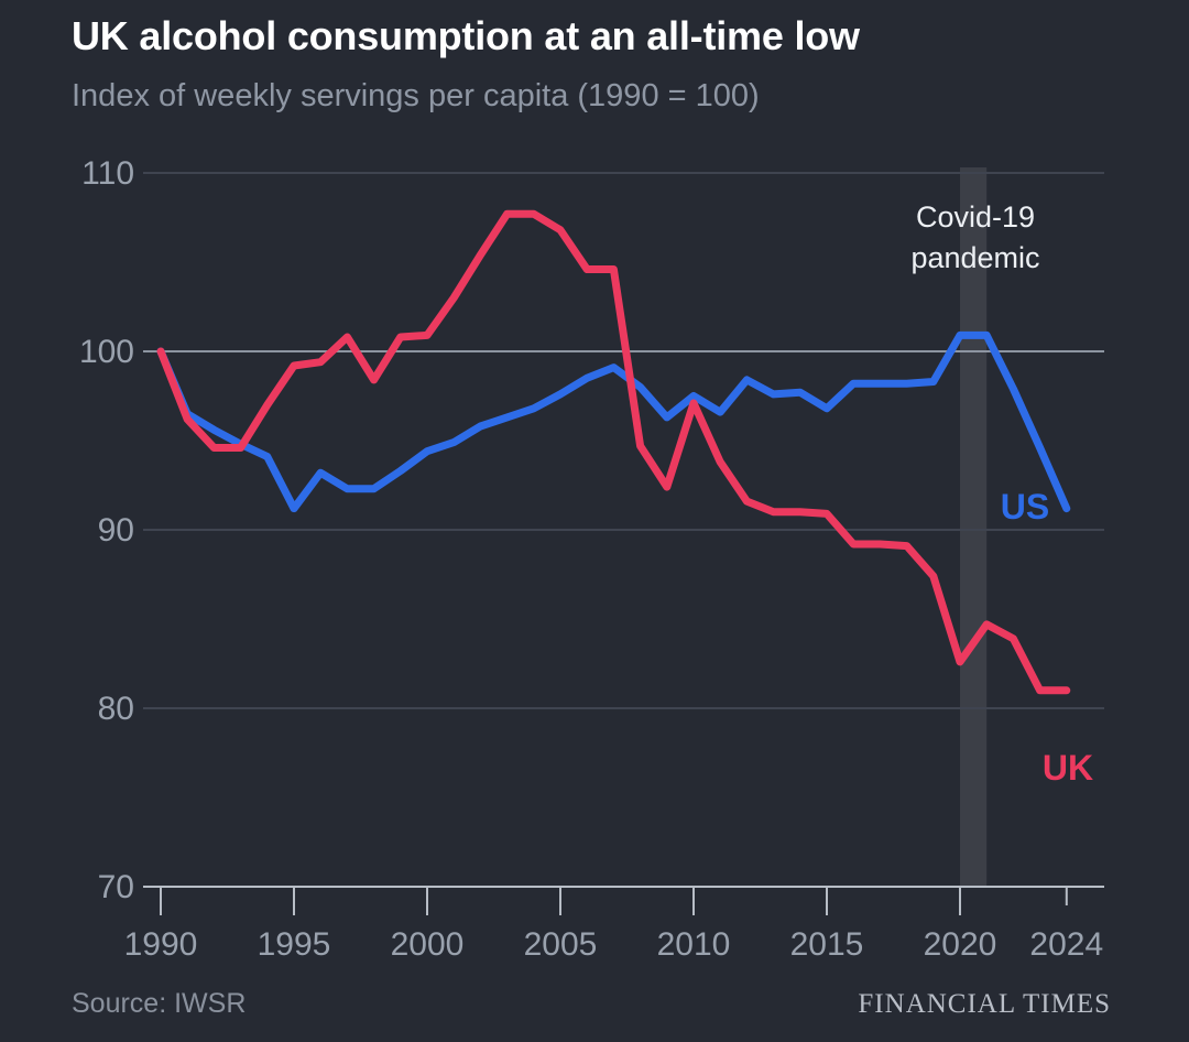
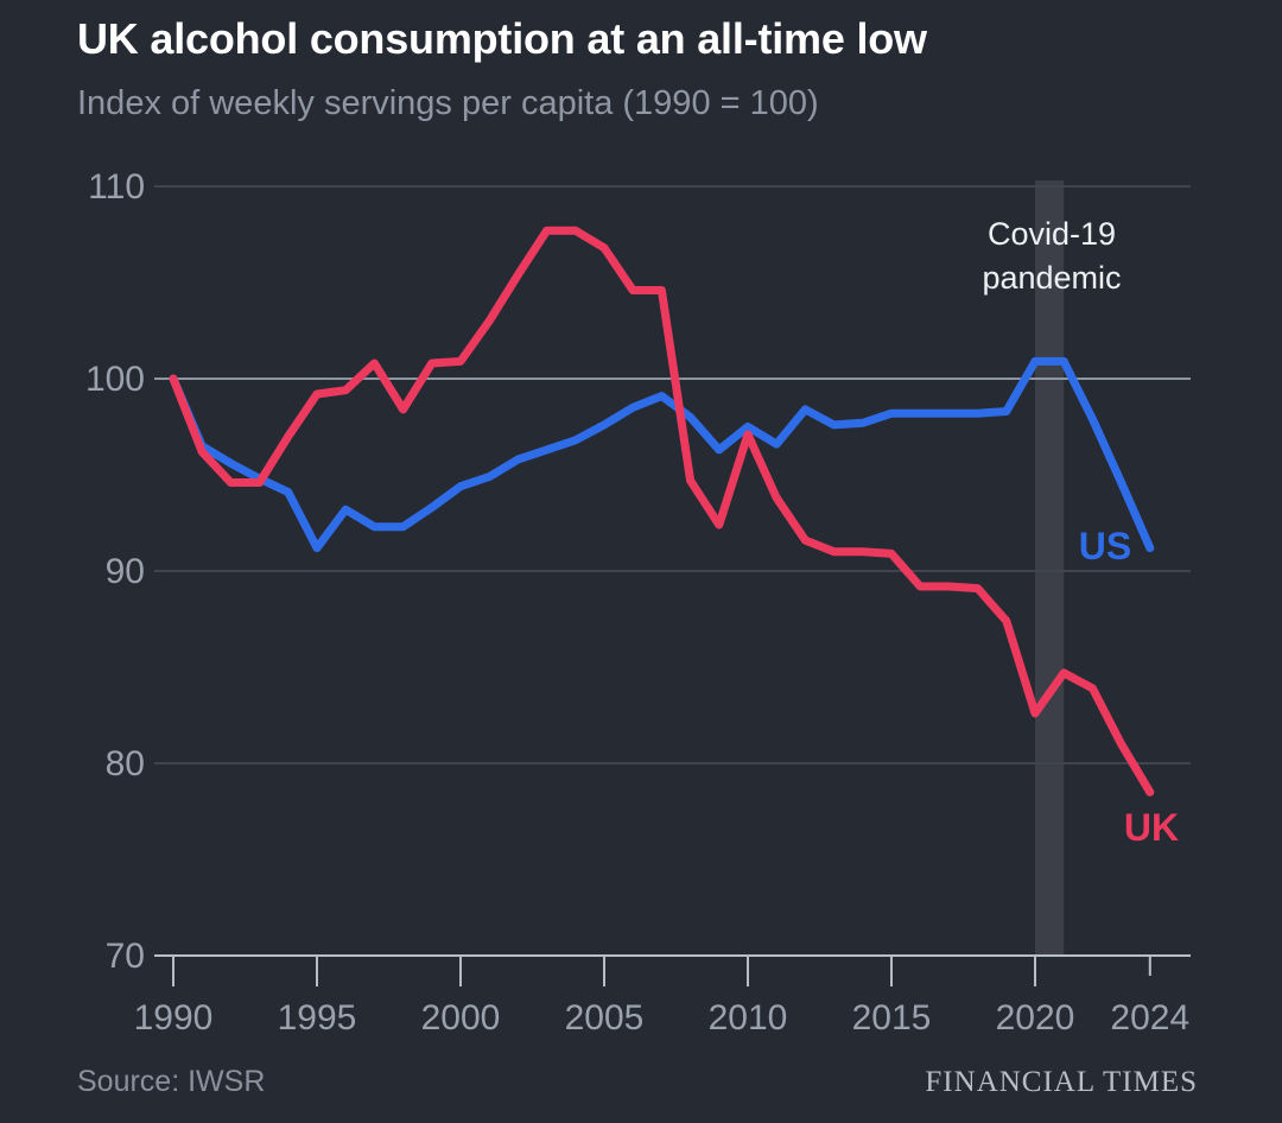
US/2015: 96.8 -> 98.2
UK/2024: 81.0 -> 78.5
